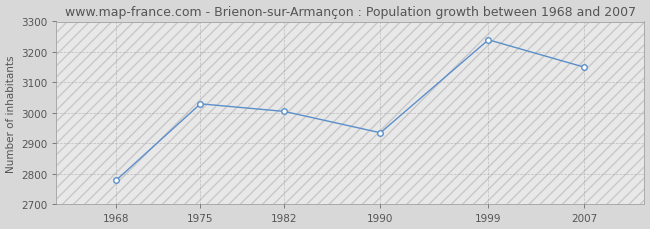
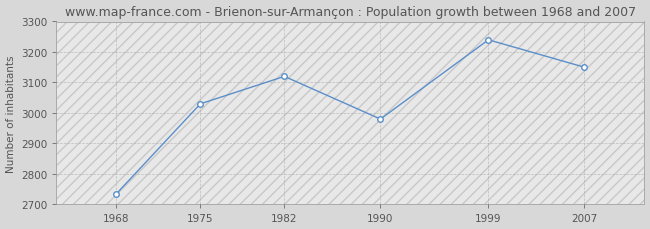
1968: 2780 -> 2735
1982: 3005 -> 3120
1990: 2935 -> 2980
